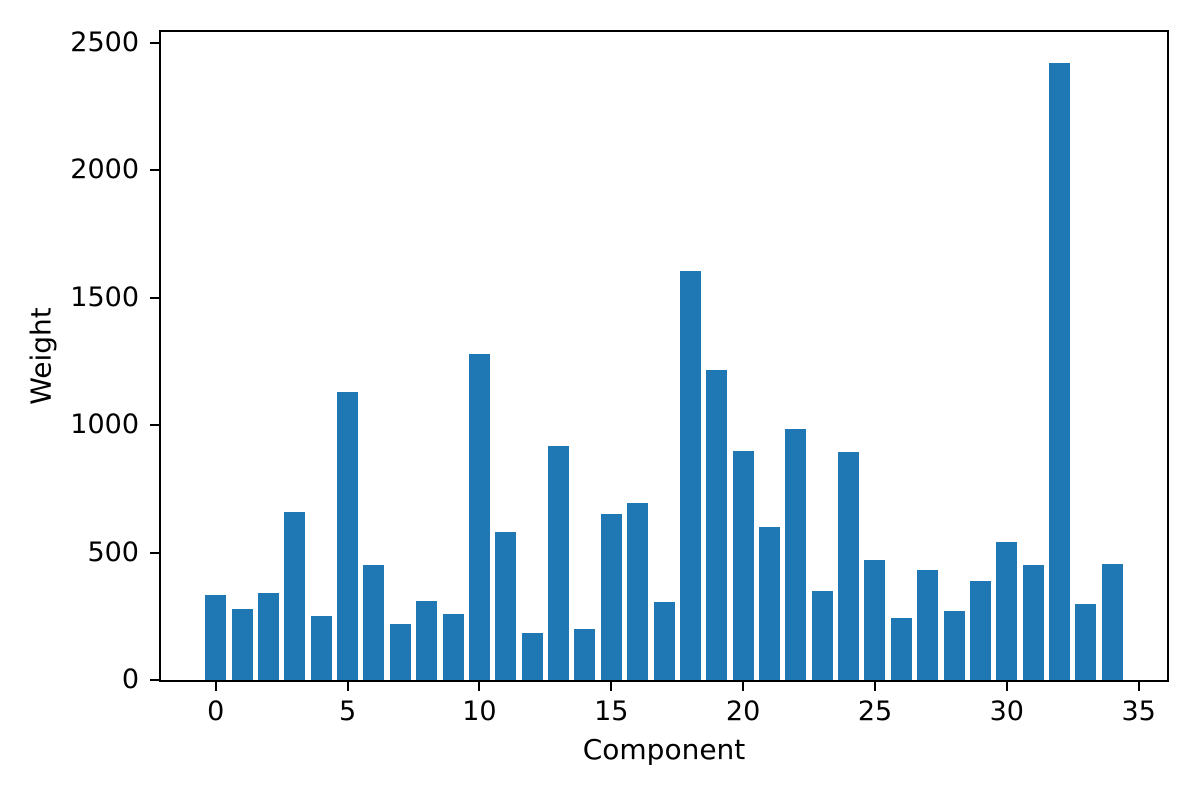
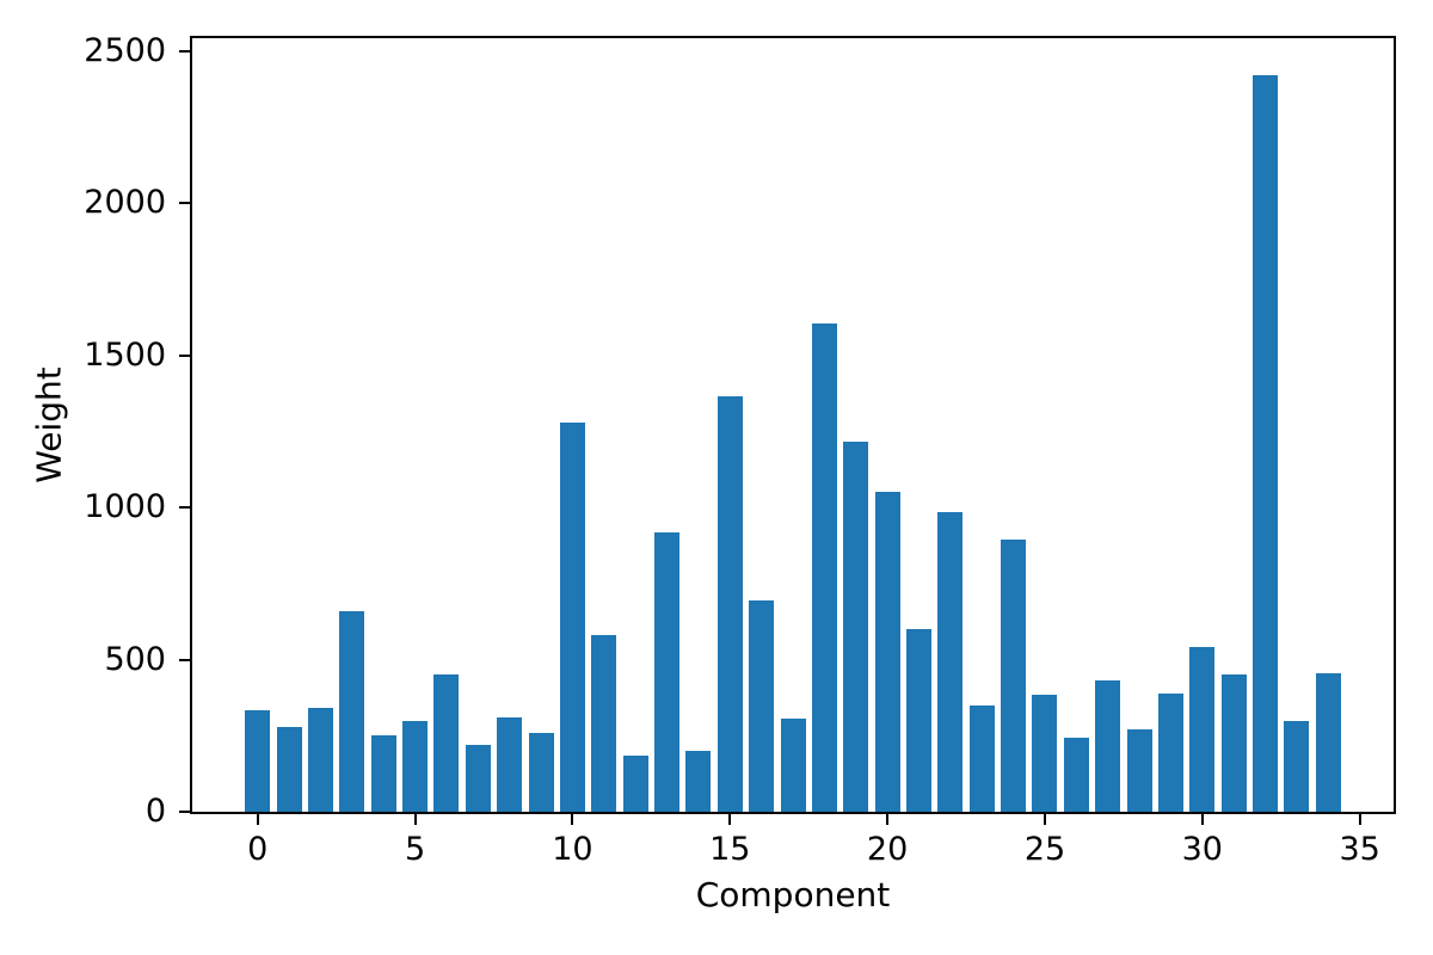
5: 1130 -> 300
15: 650 -> 1360
20: 900 -> 1050
25: 470 -> 380
